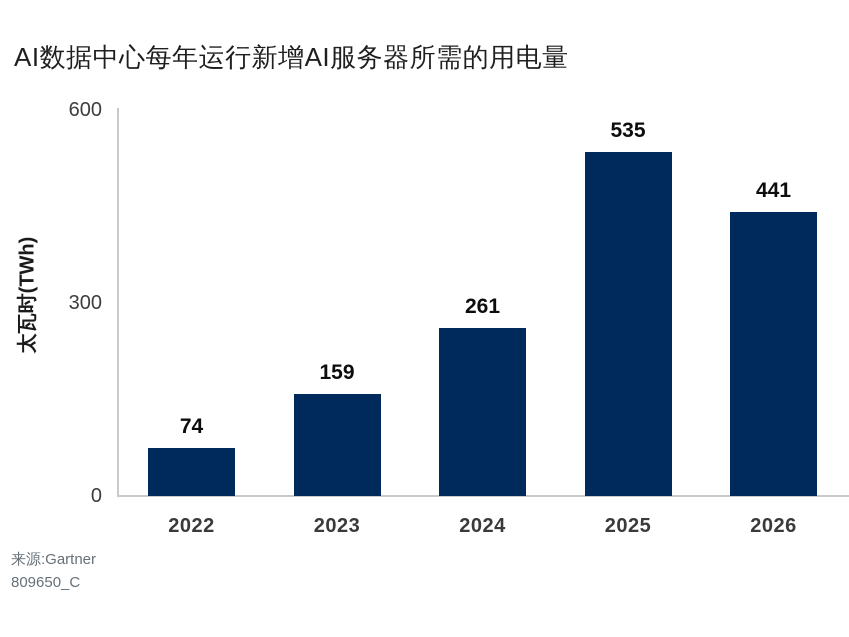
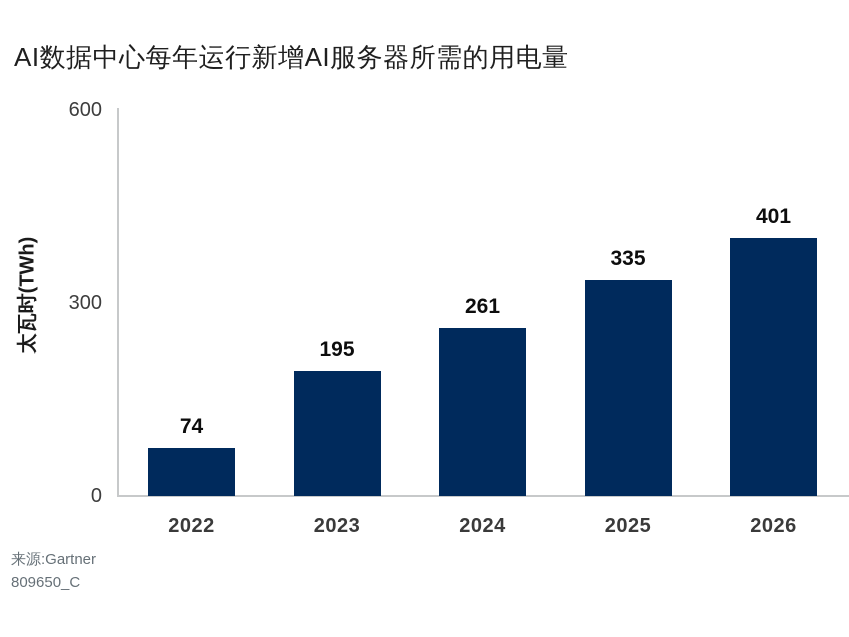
2023: 159 -> 195
2025: 535 -> 335
2026: 441 -> 401
